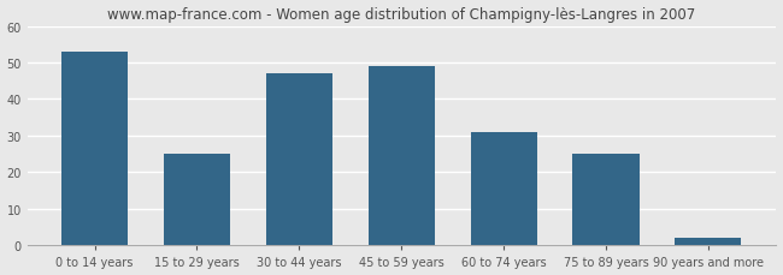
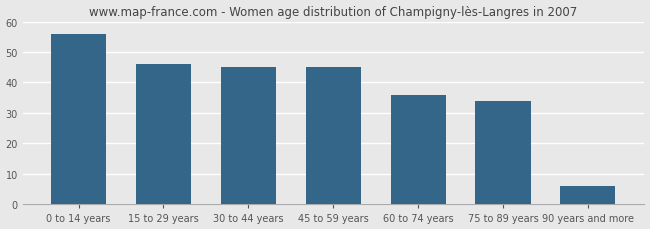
0 to 14 years: 53 -> 56
15 to 29 years: 25 -> 46
30 to 44 years: 47 -> 45
45 to 59 years: 49 -> 45
60 to 74 years: 31 -> 36
75 to 89 years: 25 -> 34
90 years and more: 2 -> 6
